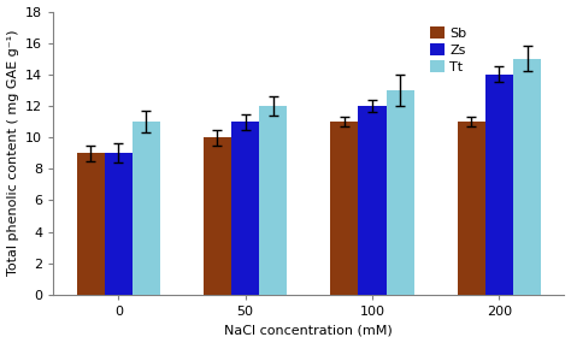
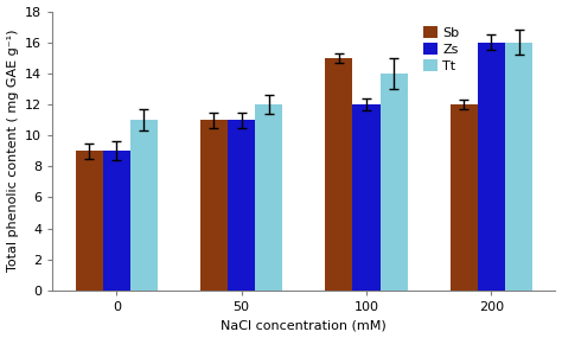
Sb/50: 10 -> 11
Sb/100: 11 -> 15
Tt/100: 13 -> 14
Sb/200: 11 -> 12
Zs/200: 14 -> 16
Tt/200: 15 -> 16
